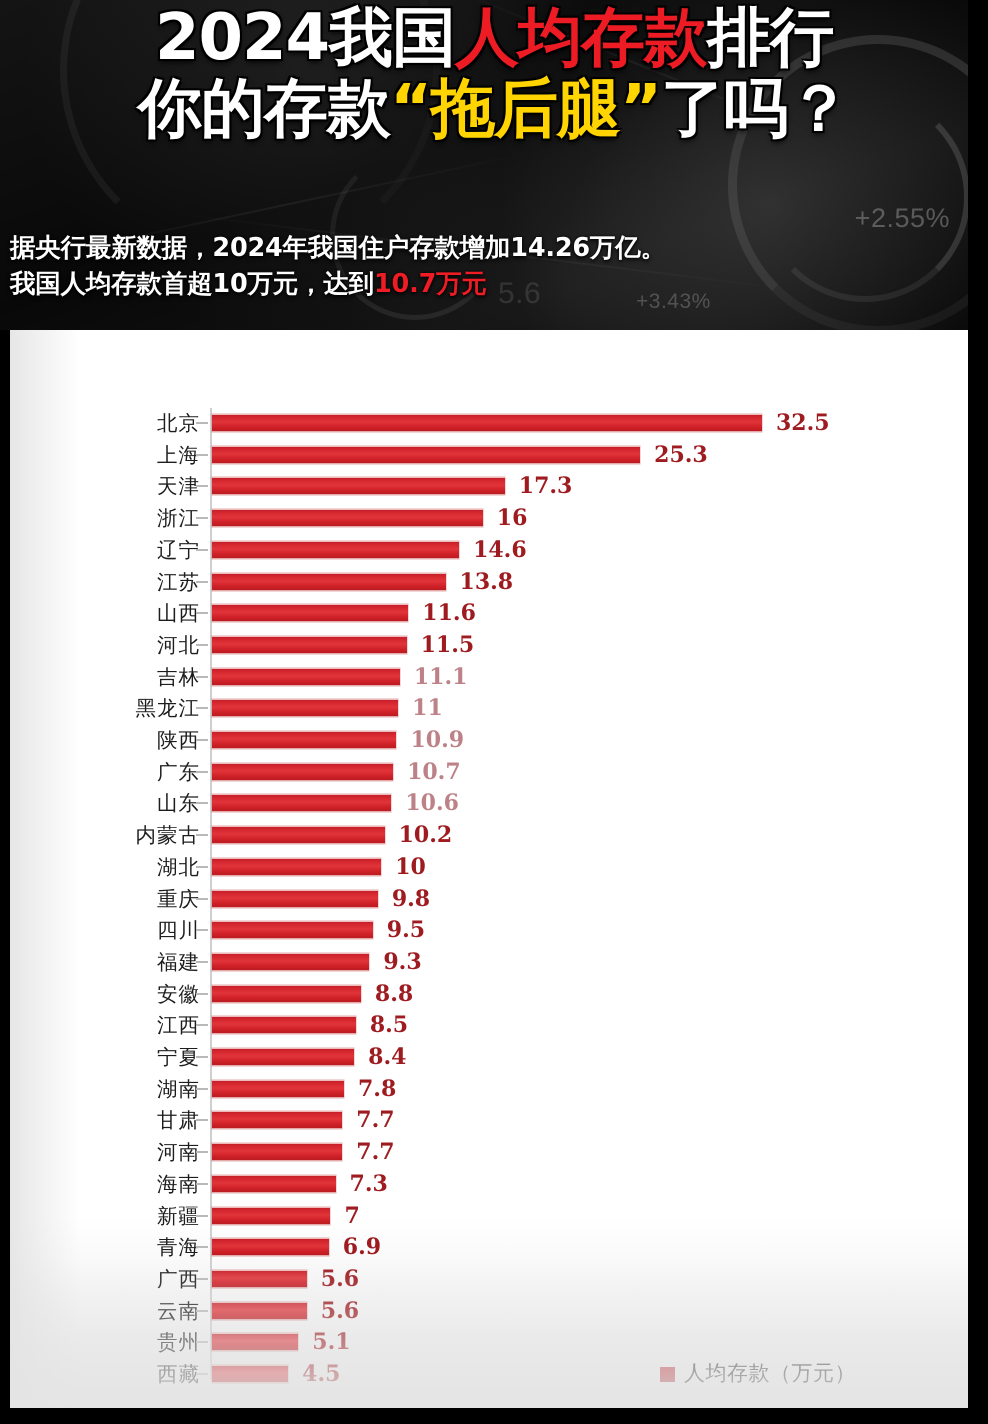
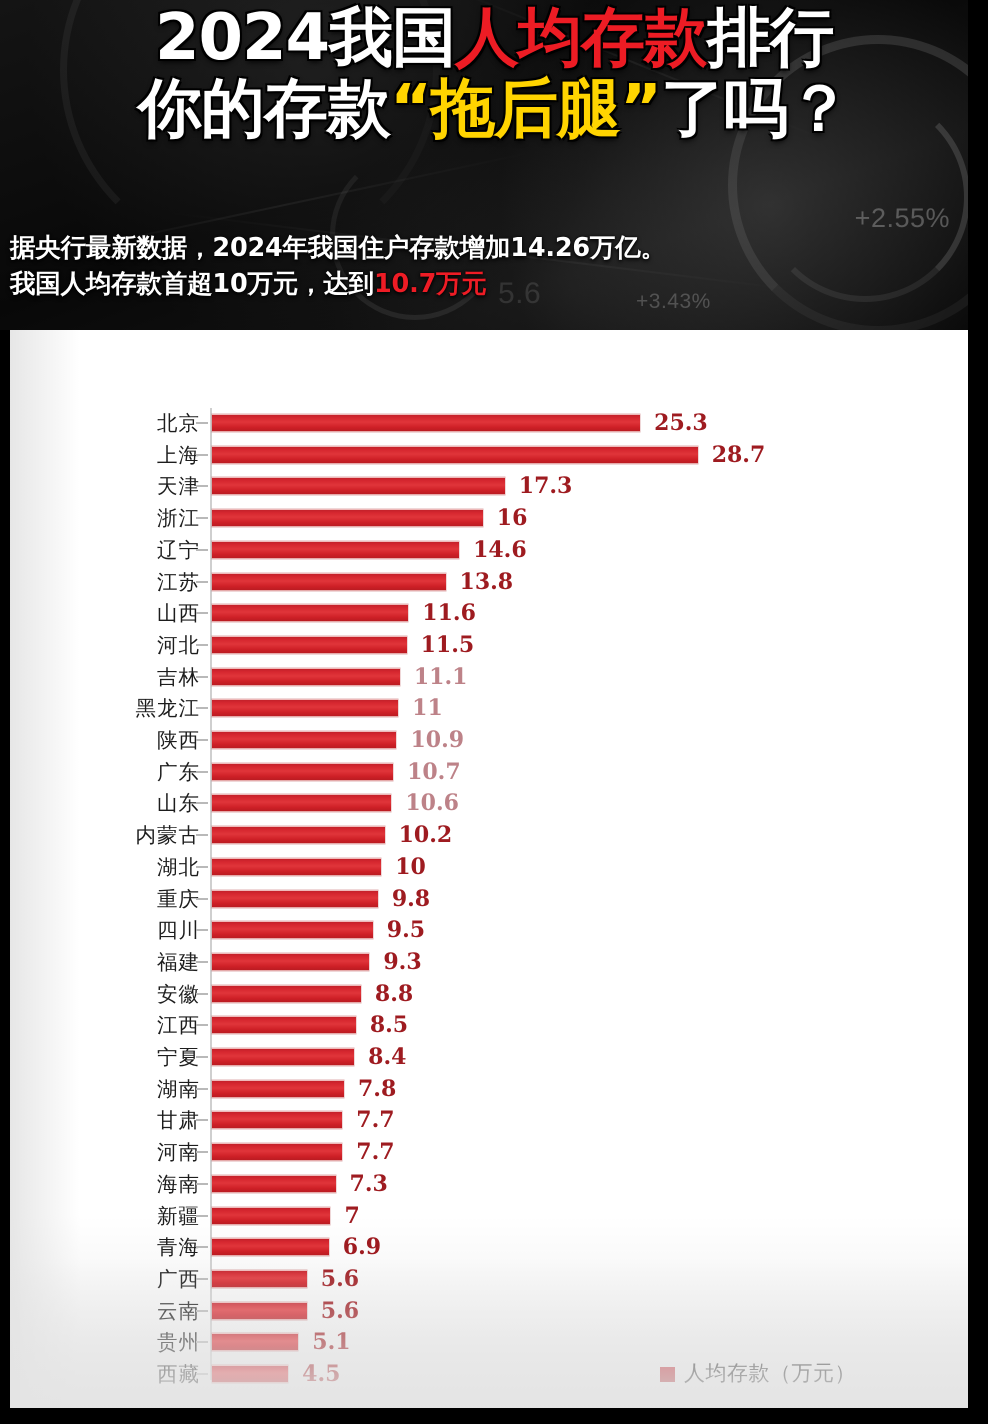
北京: 32.5 -> 25.3
上海: 25.3 -> 28.7
